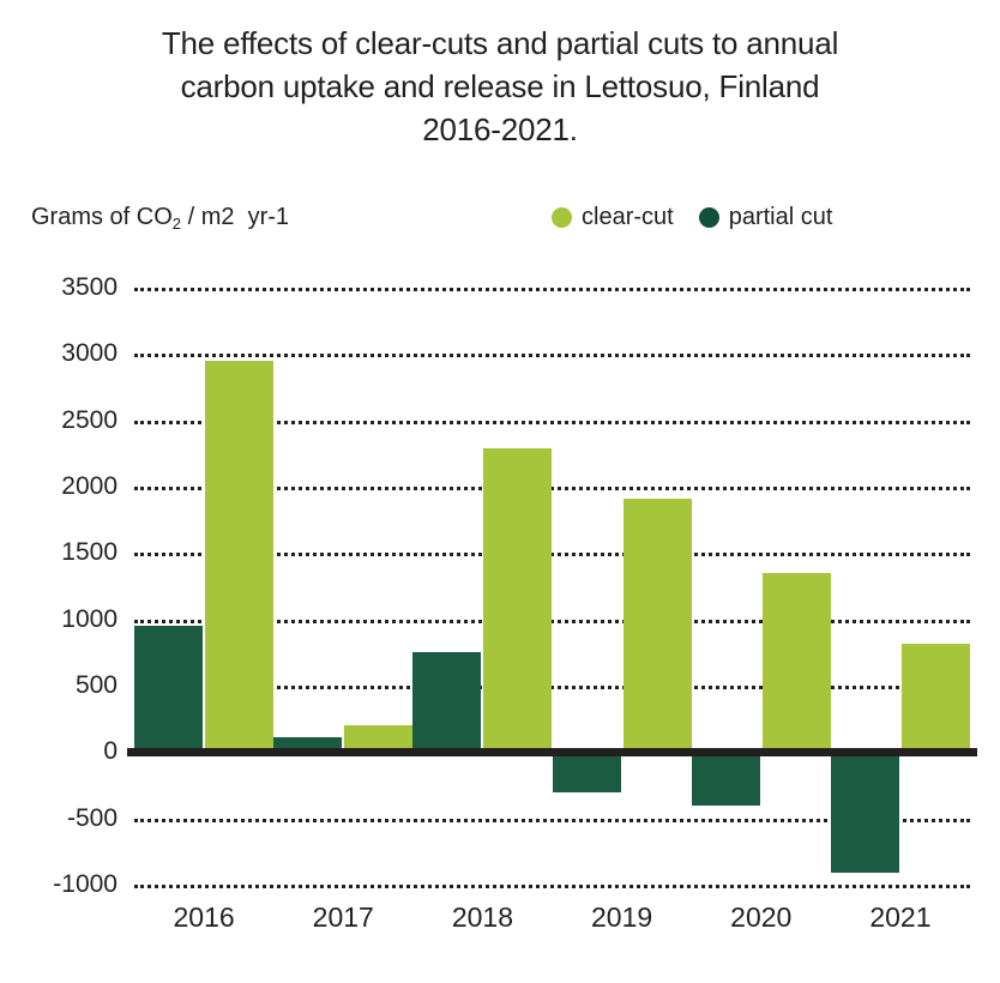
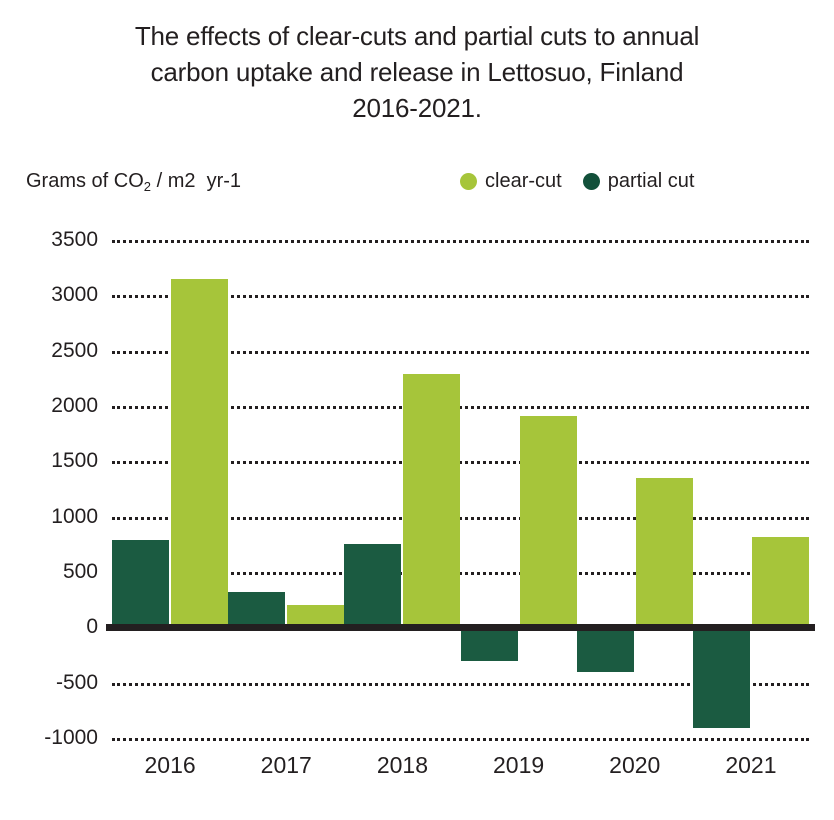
partial cut/2016: 950 -> 790
clear-cut/2016: 2950 -> 3150
partial cut/2017: 110 -> 320
